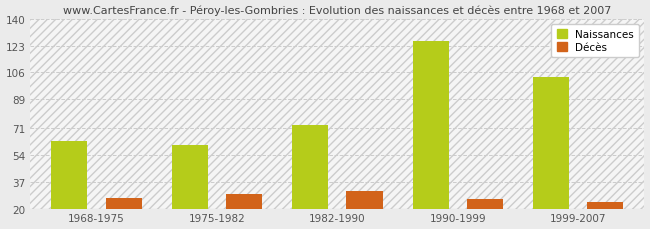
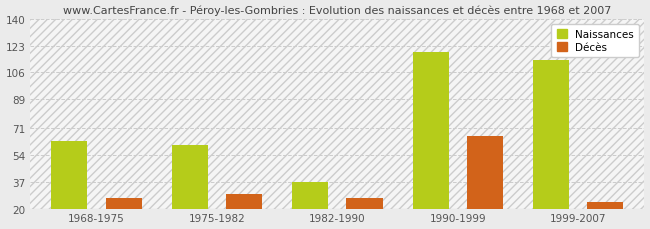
Naissances/1982-1990: 73 -> 37
Décès/1982-1990: 31 -> 27
Naissances/1990-1999: 126 -> 119
Décès/1990-1999: 26 -> 66
Naissances/1999-2007: 103 -> 114
